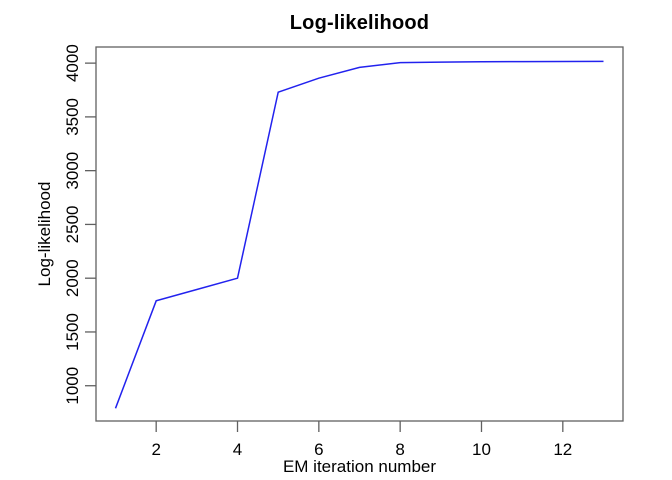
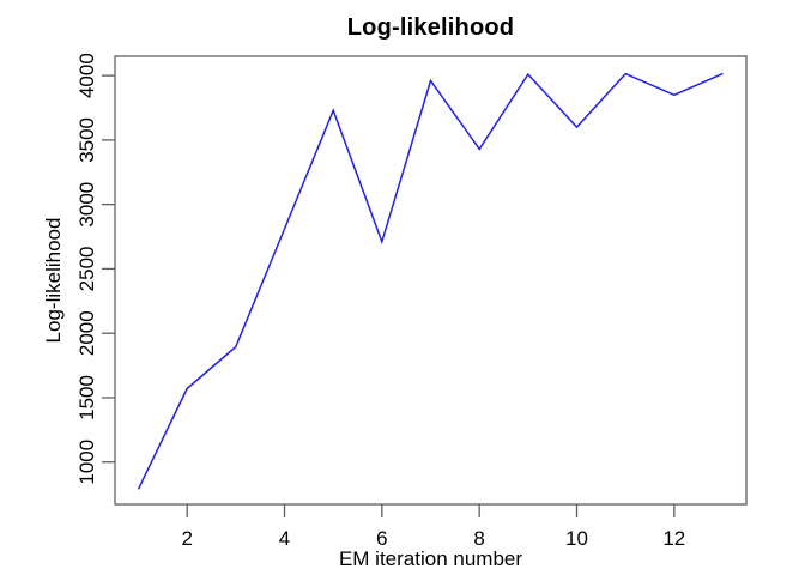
2: 1790 -> 1570
4: 2000 -> 2810
6: 3860 -> 2710
8: 4000 -> 3430
10: 4010 -> 3600
12: 4020 -> 3850
